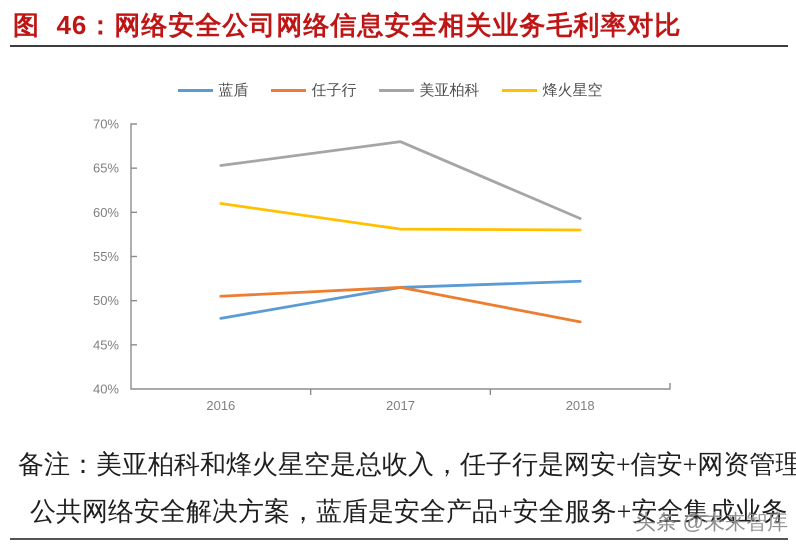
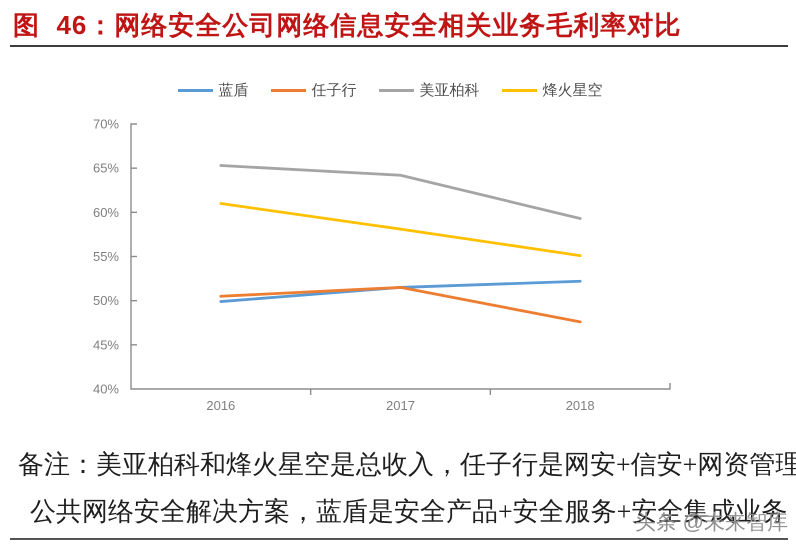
蓝盾/2016: 48% -> 50%
美亚柏科/2017: 68% -> 64%
烽火星空/2018: 58% -> 55%
